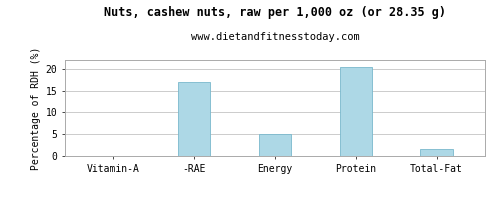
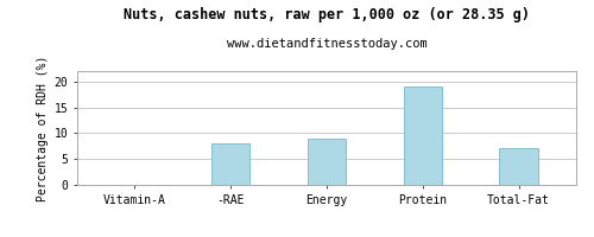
-RAE: 17.0 -> 8.1
Energy: 5.0 -> 9.0
Protein: 20.5 -> 19.0
Total-Fat: 1.5 -> 7.0
